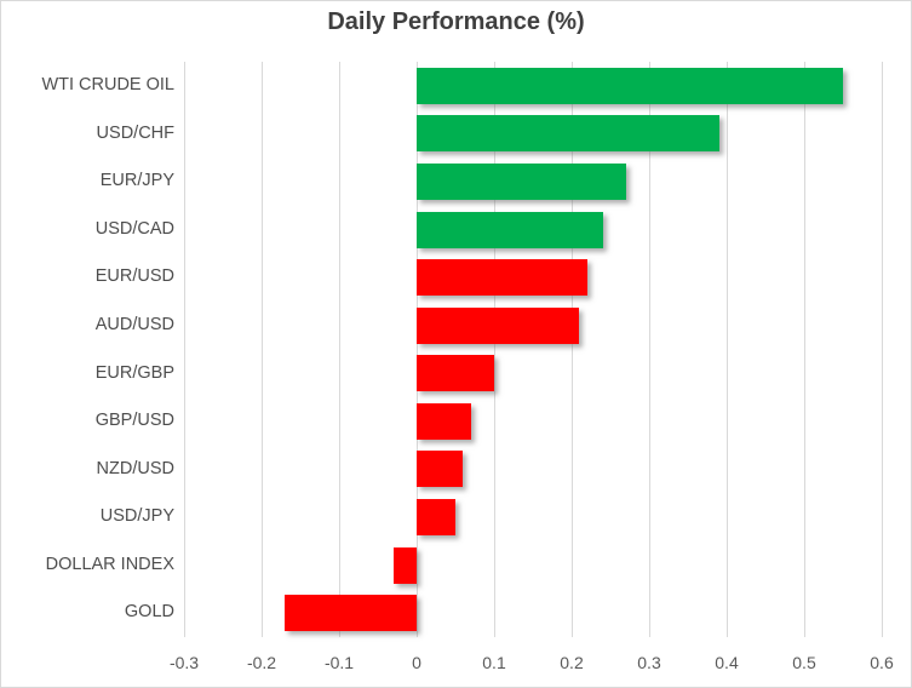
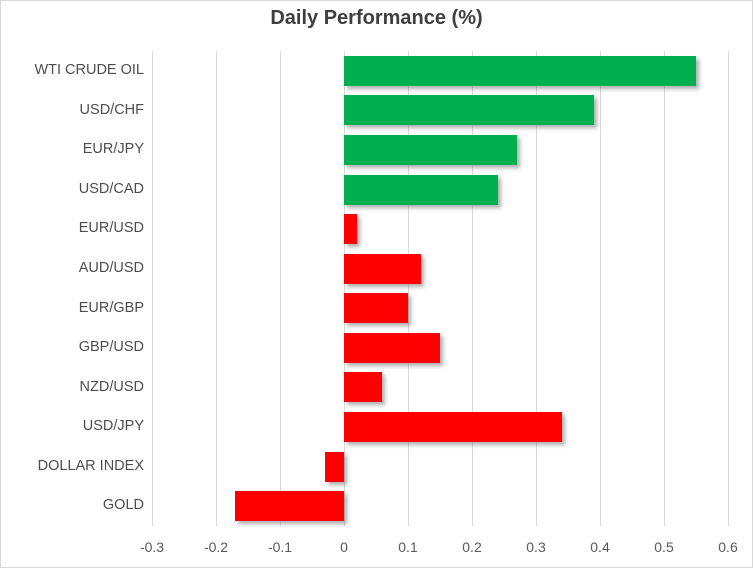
EUR/USD: 0.22 -> 0.02
AUD/USD: 0.21 -> 0.12
GBP/USD: 0.07 -> 0.15
USD/JPY: 0.05 -> 0.34
